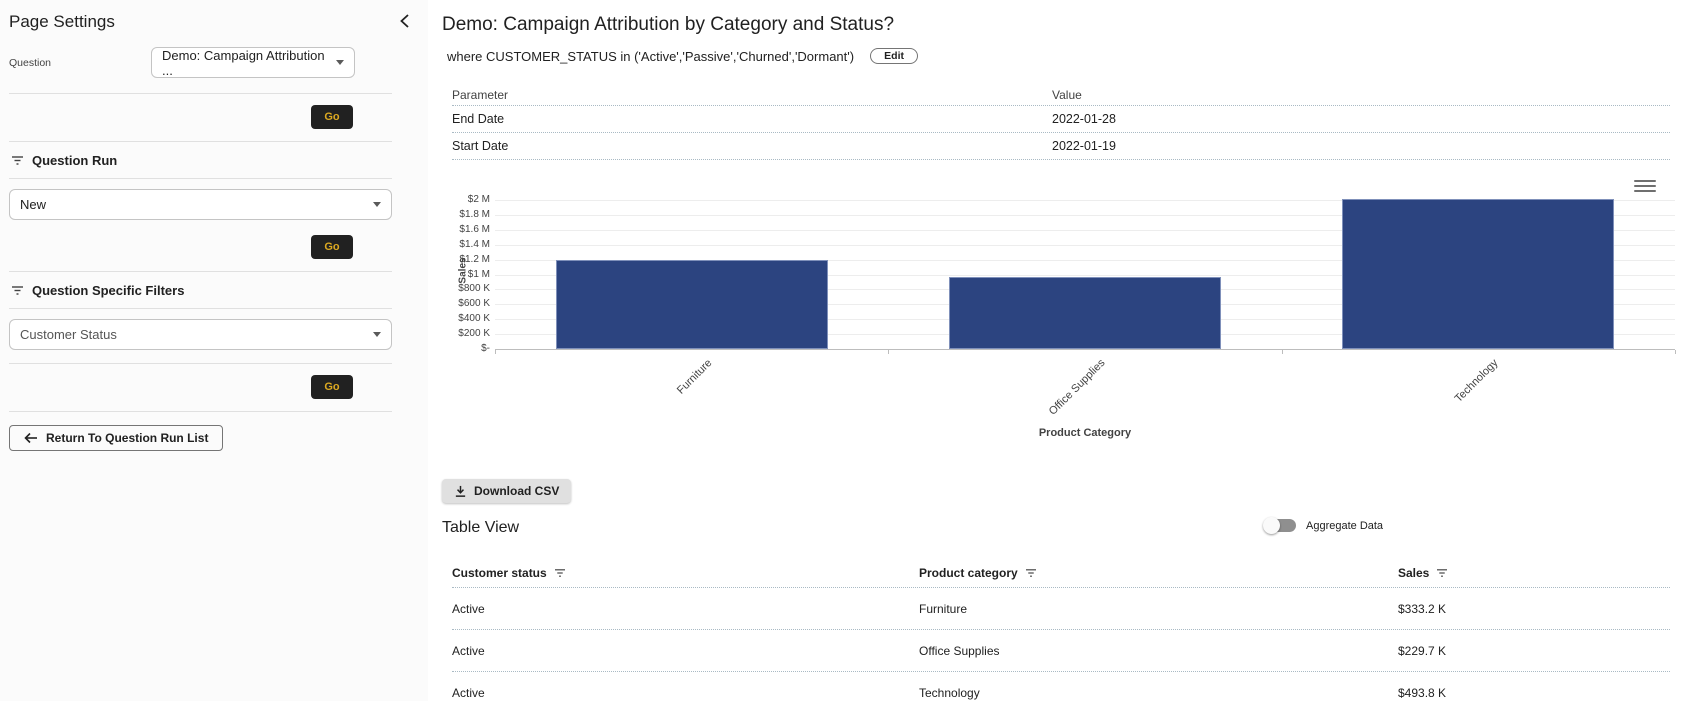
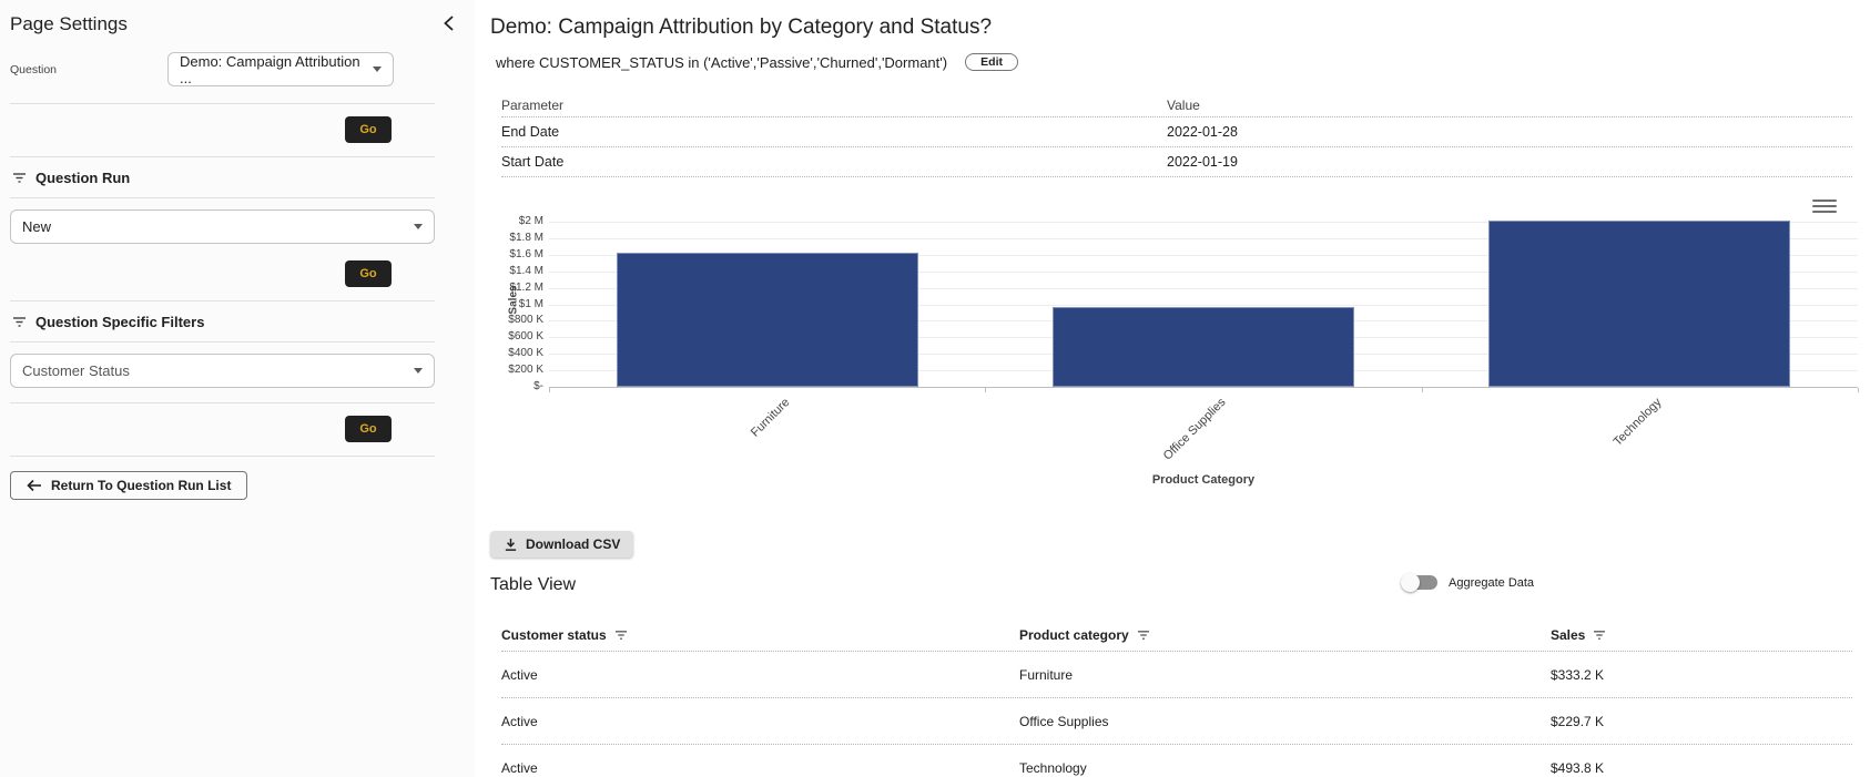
Furniture: $1.2M -> $1.6M
